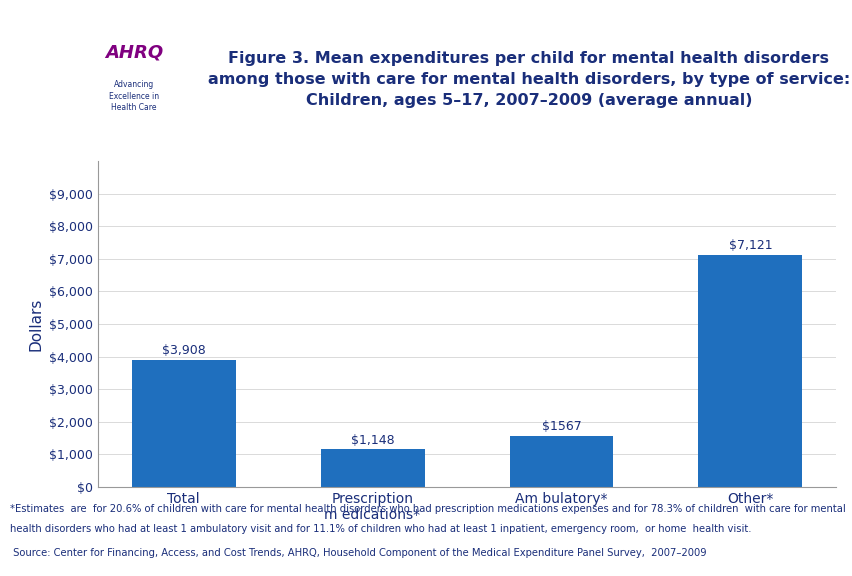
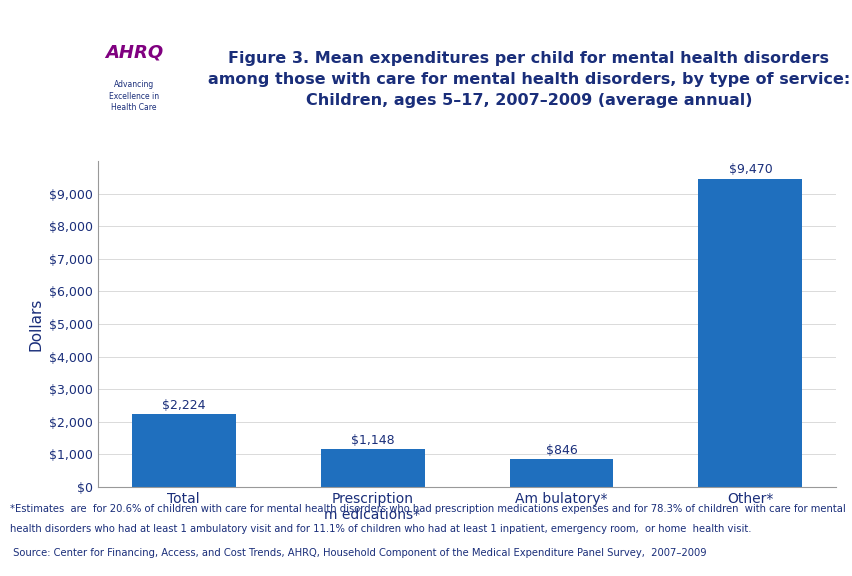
Total: $3,908 -> $2,224
Am bulatory*: $1567 -> $846
Other*: $7,121 -> $9,470
